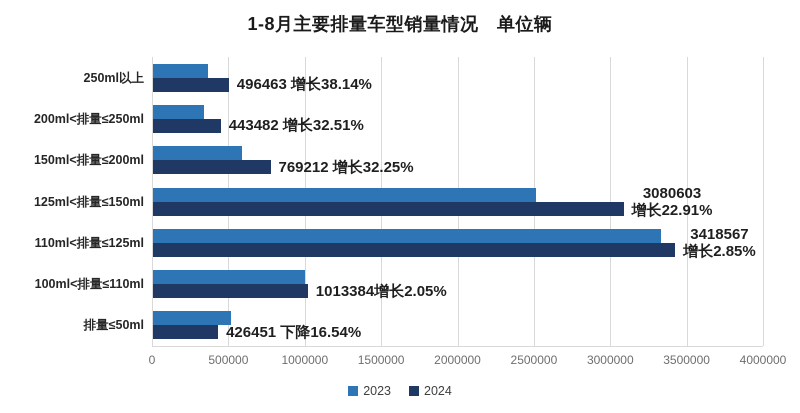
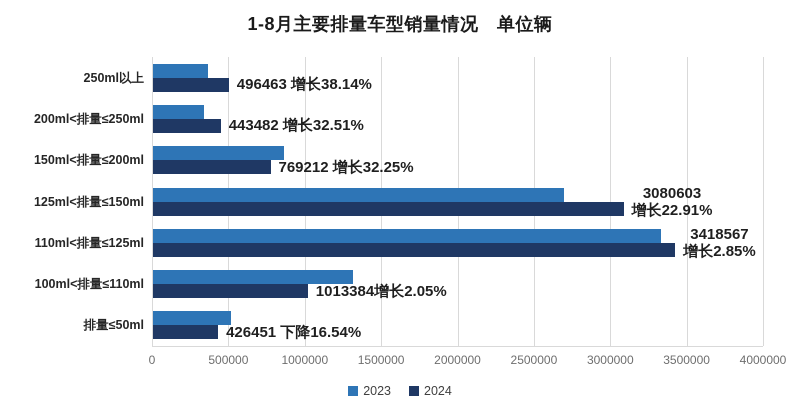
2023/150ml<排量≤200ml: 580000 -> 860000
2023/125ml<排量≤150ml: 2510000 -> 2690000
2023/100ml<排量≤110ml: 990000 -> 1310000
